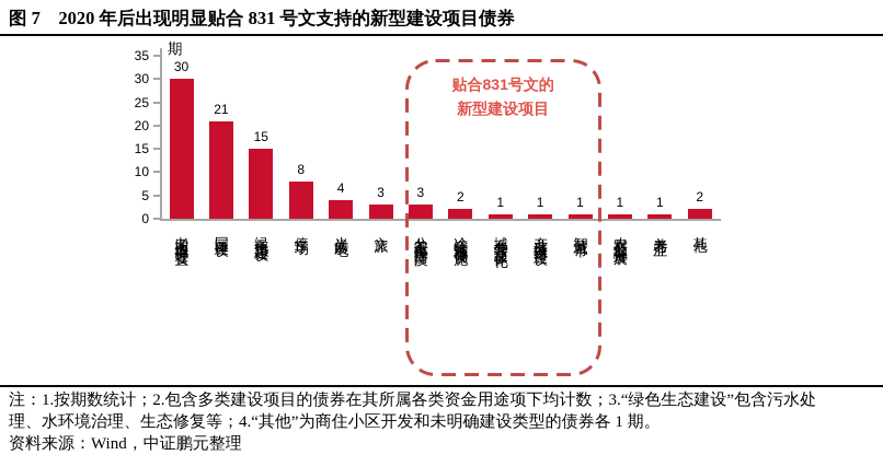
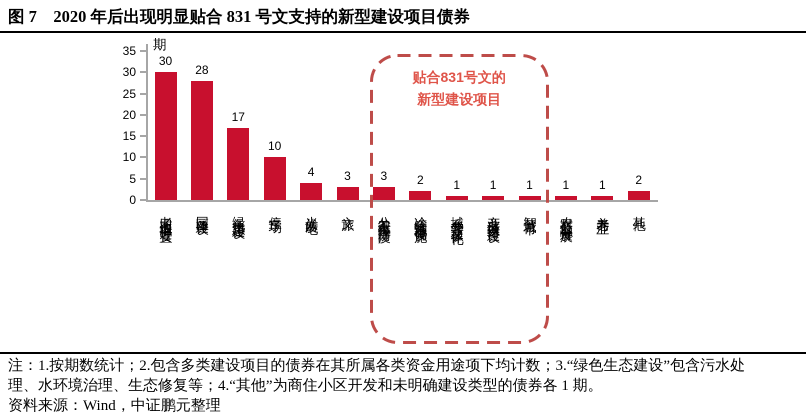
园区建设: 21 -> 28
绿色生态建设: 15 -> 17
停车场: 8 -> 10
